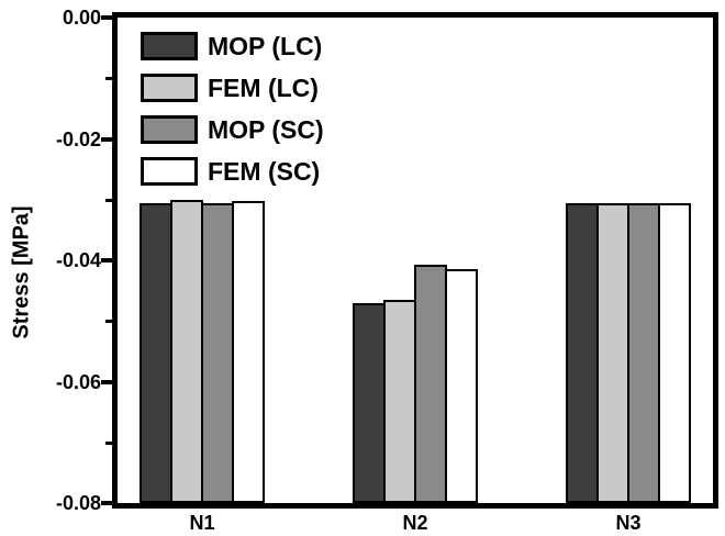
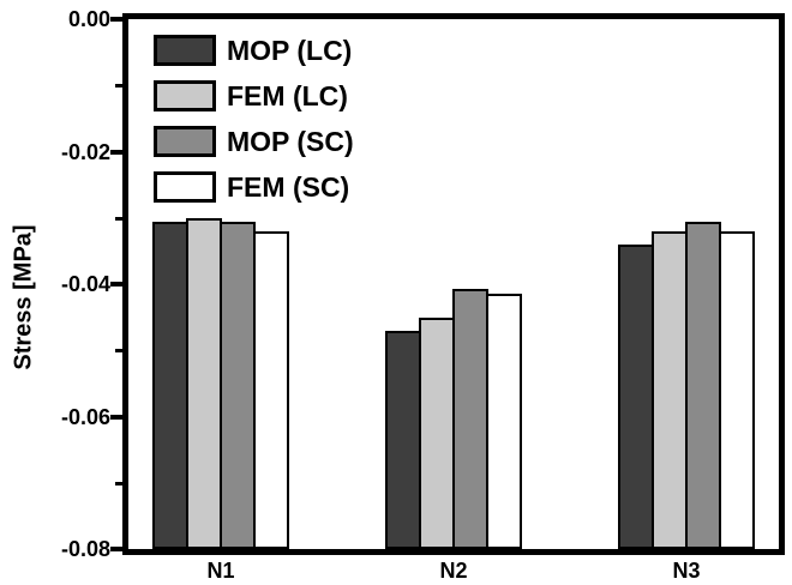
FEM (SC)/N1: -0.030 -> -0.032
FEM (LC)/N2: -0.046 -> -0.045
MOP (LC)/N3: -0.030 -> -0.034
FEM (LC)/N3: -0.030 -> -0.032
FEM (SC)/N3: -0.030 -> -0.032
